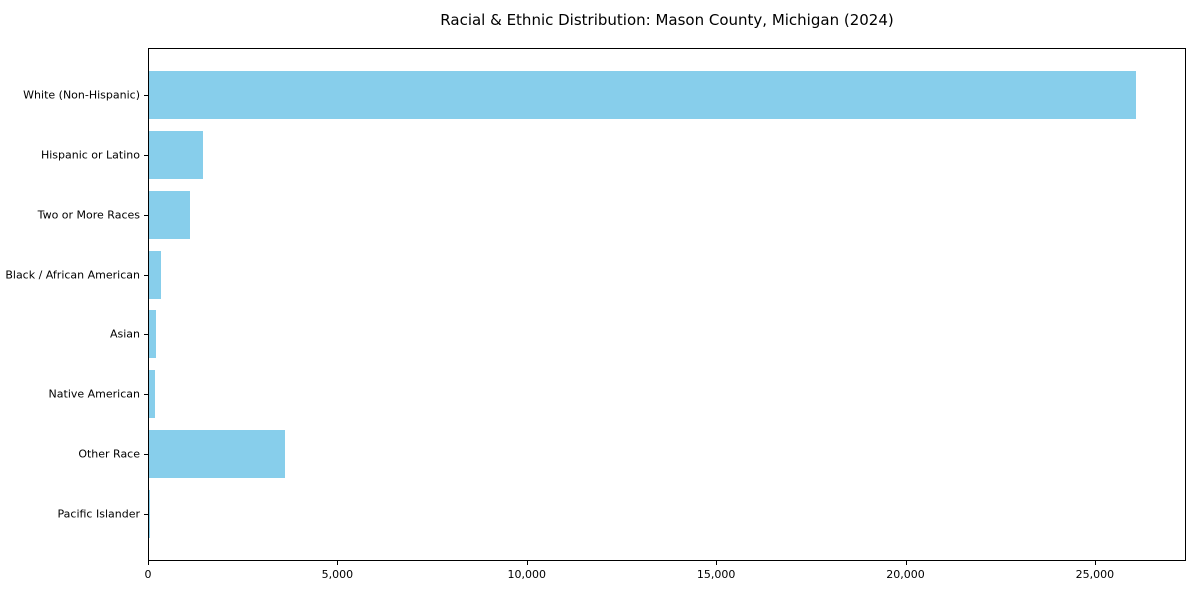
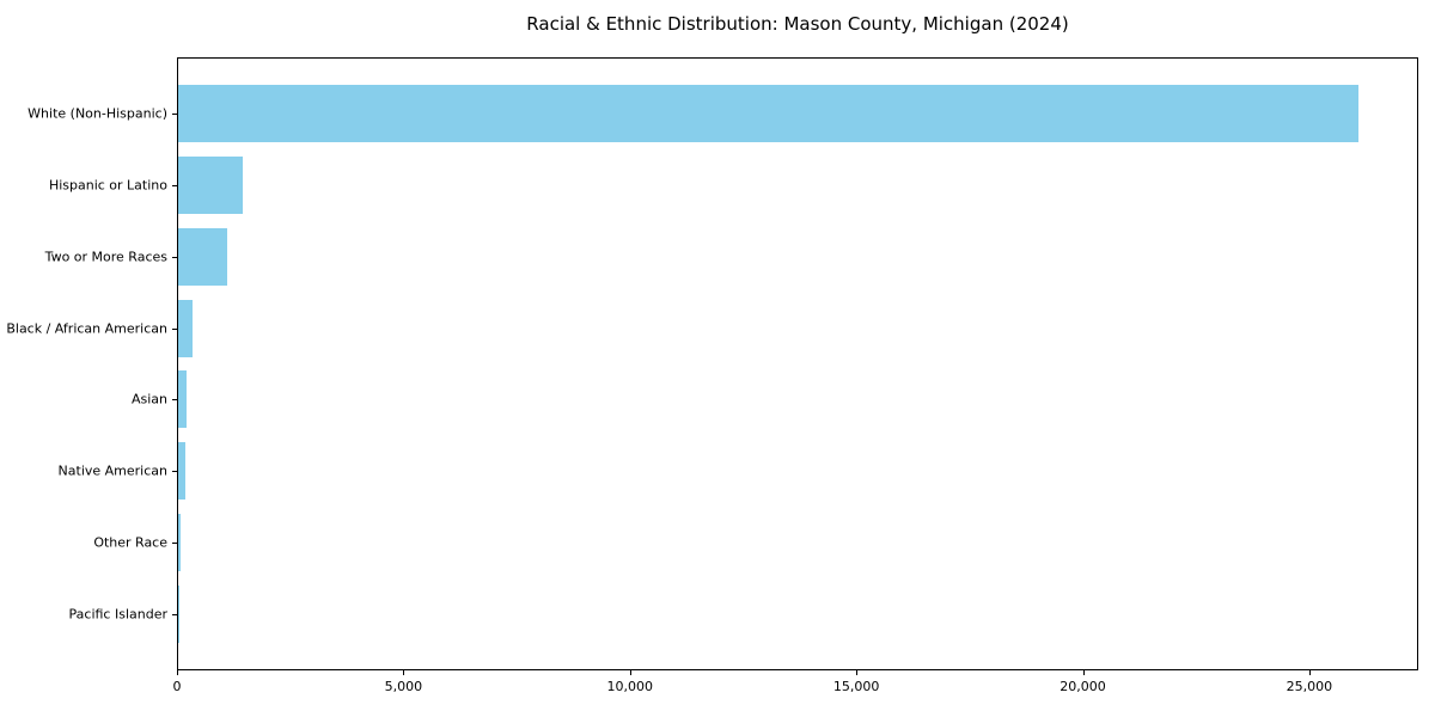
Other Race: 3600 -> 100
